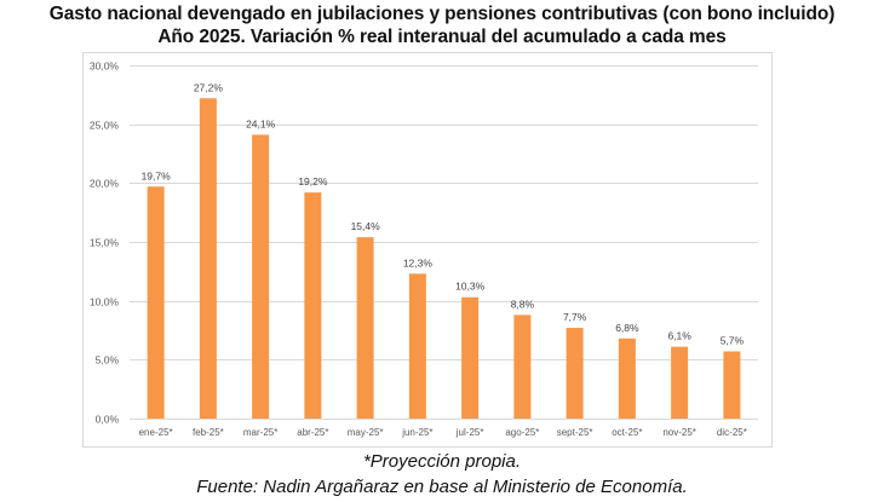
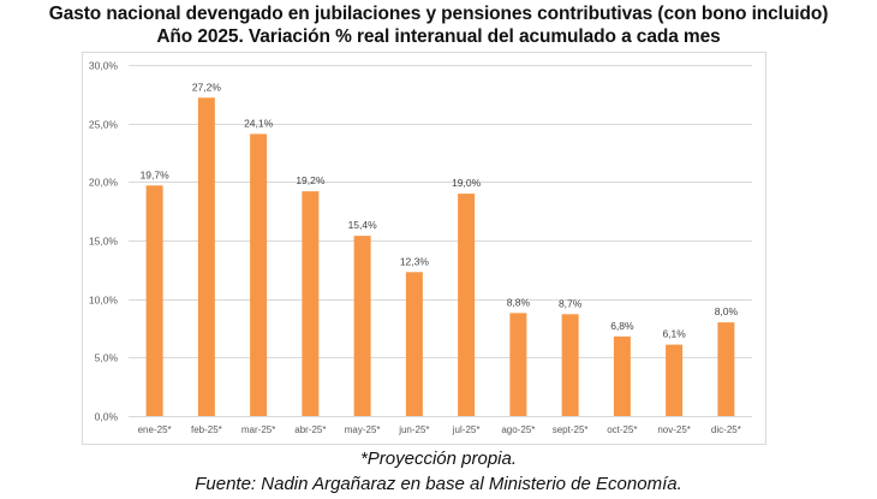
jul-25*: 10,3% -> 19,0%
sept-25*: 7,7% -> 8,7%
dic-25*: 5,7% -> 8,0%
